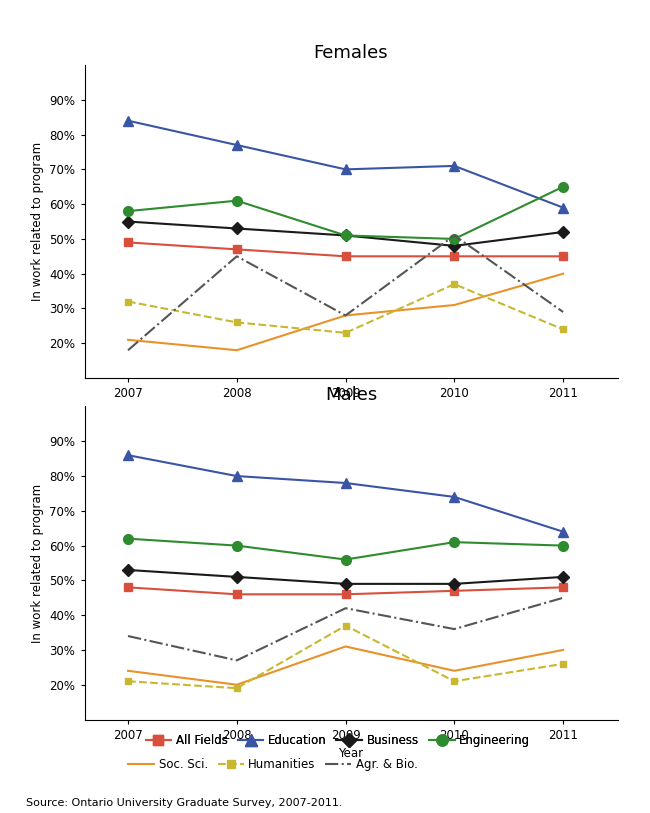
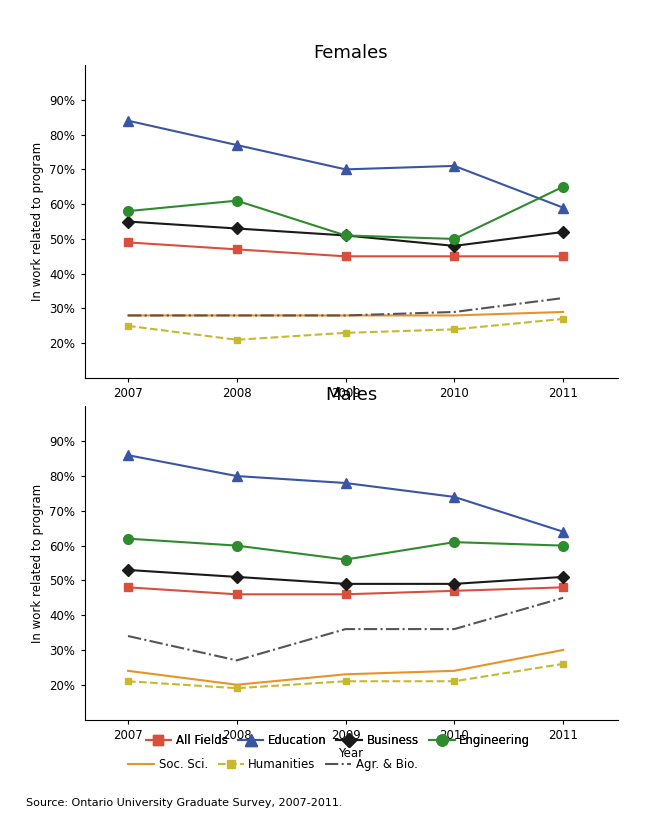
Females/Soc. Sci./2007: 21% -> 28%
Females/Humanities/2007: 32% -> 25%
Females/Agr. & Bio./2007: 18% -> 28%
Females/Soc. Sci./2008: 18% -> 28%
Females/Humanities/2008: 26% -> 21%
Females/Agr. & Bio./2008: 45% -> 28%
Females/Soc. Sci./2010: 31% -> 28%
Females/Humanities/2010: 37% -> 24%
Females/Agr. & Bio./2010: 51% -> 29%
Females/Soc. Sci./2011: 40% -> 29%
Females/Humanities/2011: 24% -> 27%
Females/Agr. & Bio./2011: 29% -> 33%
Soc. Sci./2009: 31% -> 23%
Humanities/2009: 37% -> 21%
Agr. & Bio./2009: 42% -> 36%
